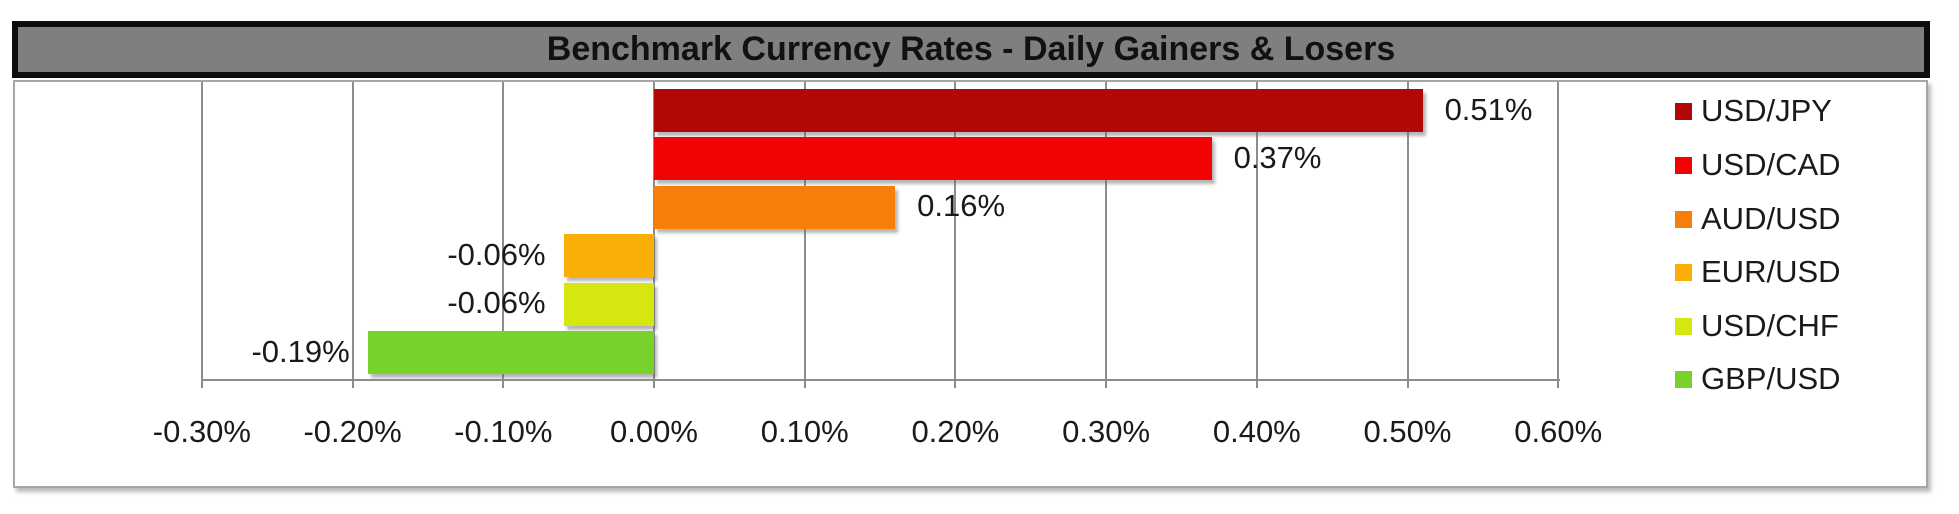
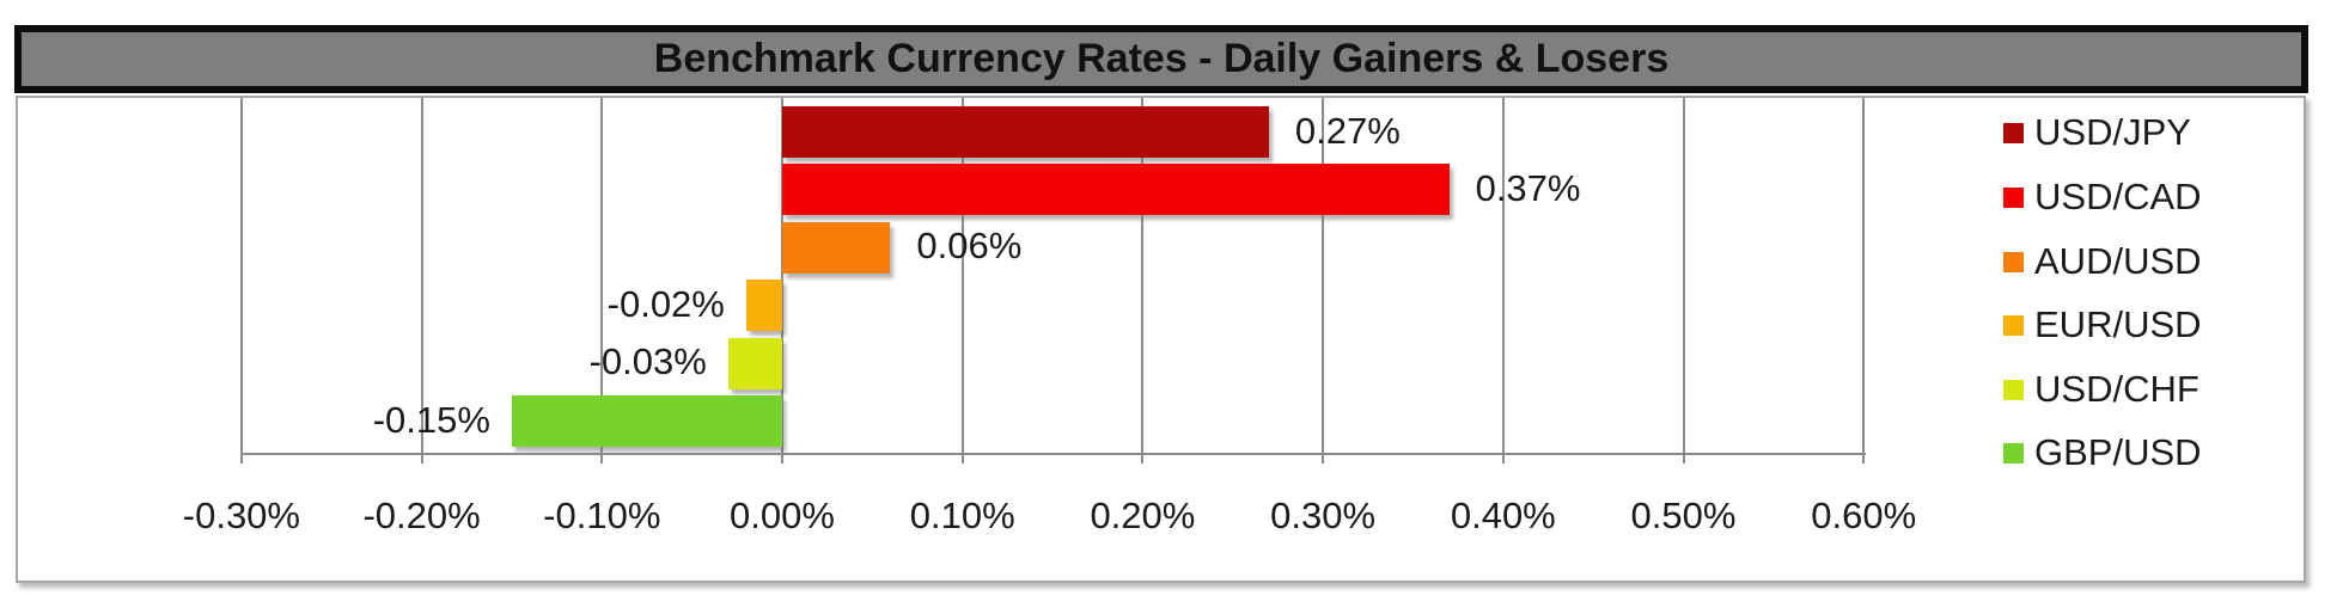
USD/JPY: 0.51% -> 0.27%
AUD/USD: 0.16% -> 0.06%
EUR/USD: -0.06% -> -0.02%
USD/CHF: -0.06% -> -0.03%
GBP/USD: -0.19% -> -0.15%
